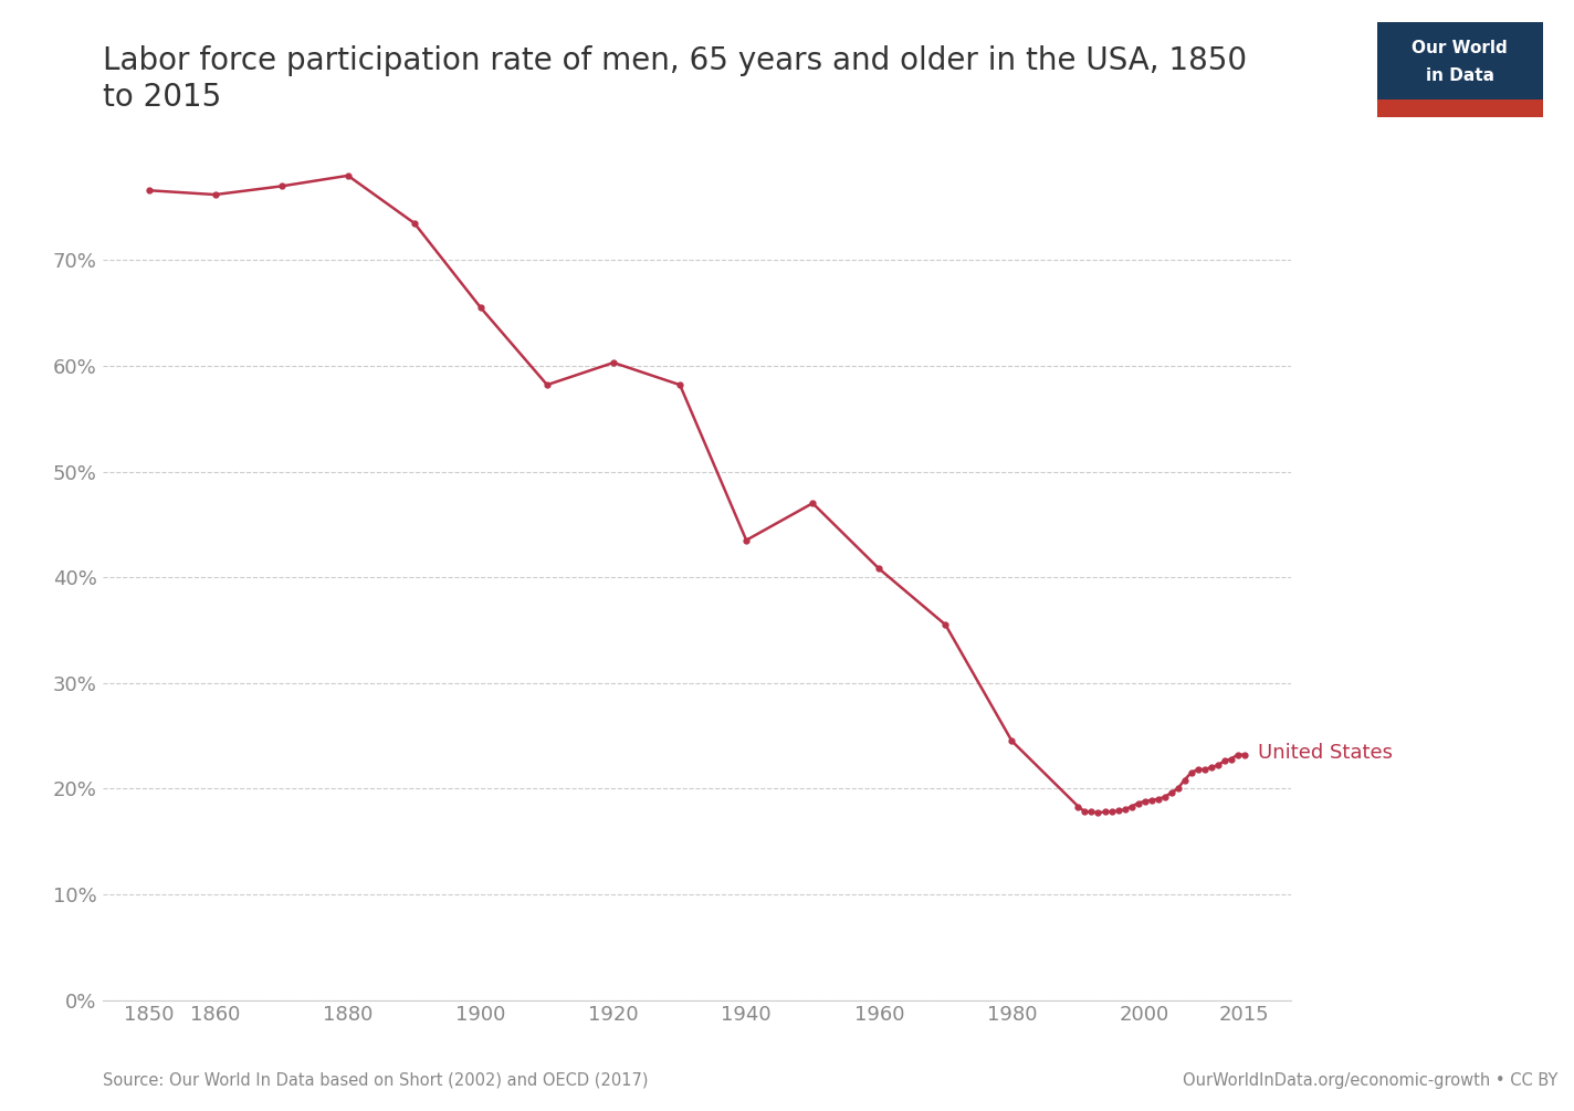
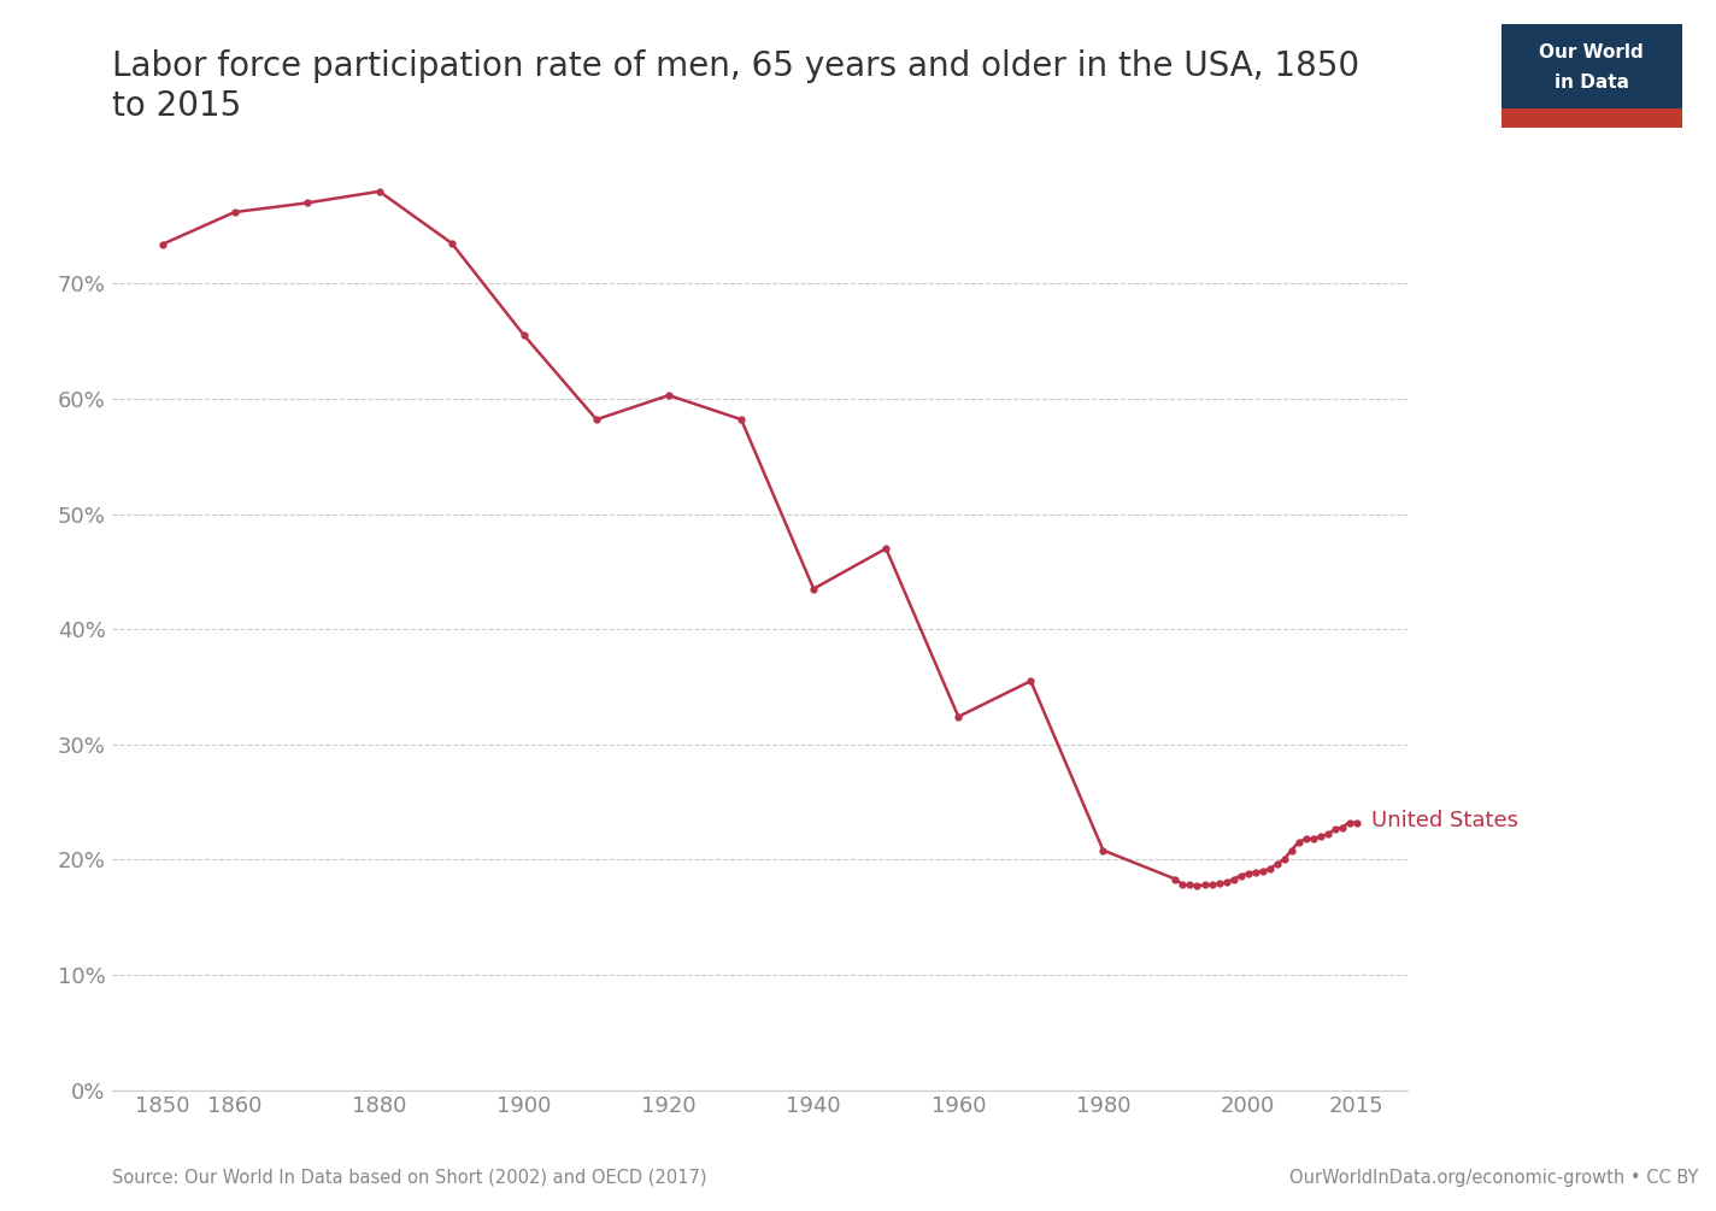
1850: 76.6% -> 73.4%
1960: 40.8% -> 32.4%
1980: 24.5% -> 20.8%
